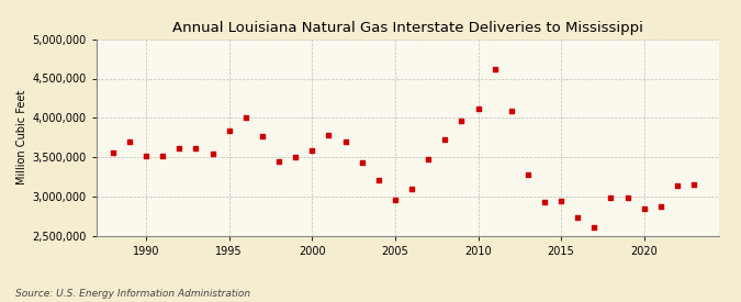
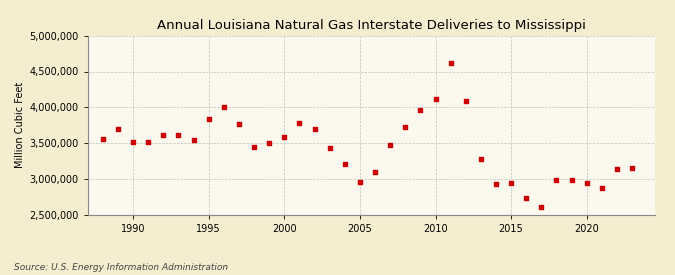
2020: 2,840,000 -> 2,940,000
